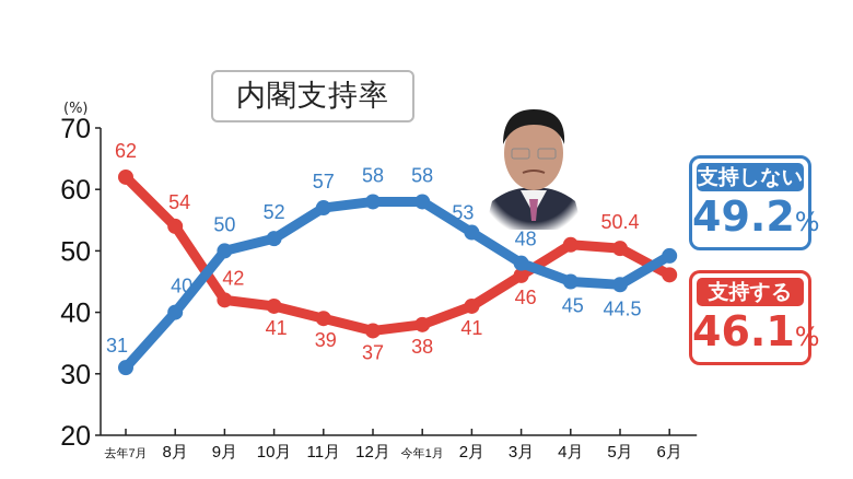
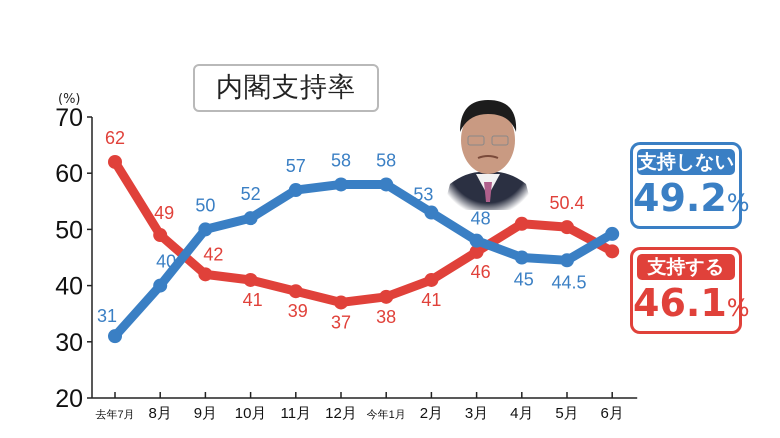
支持する/8月: 54 -> 49
